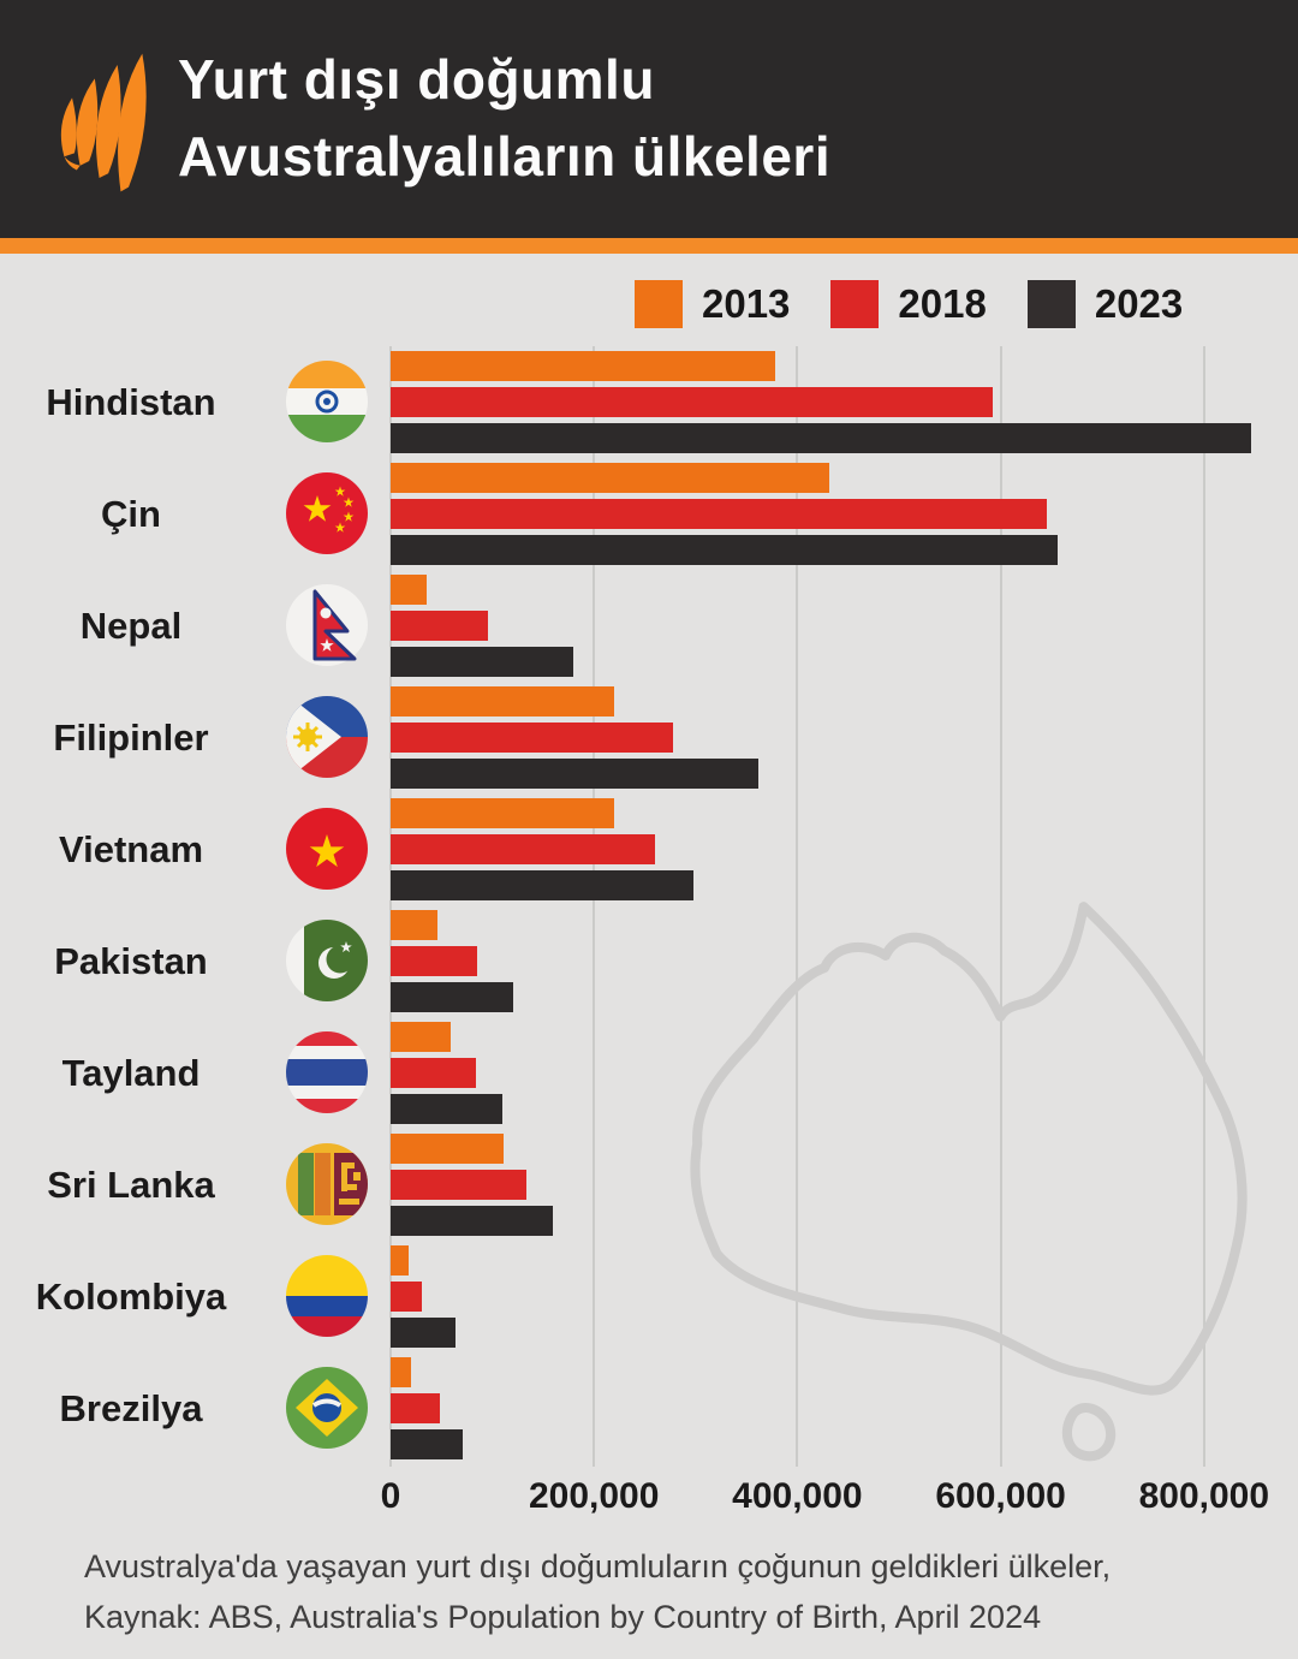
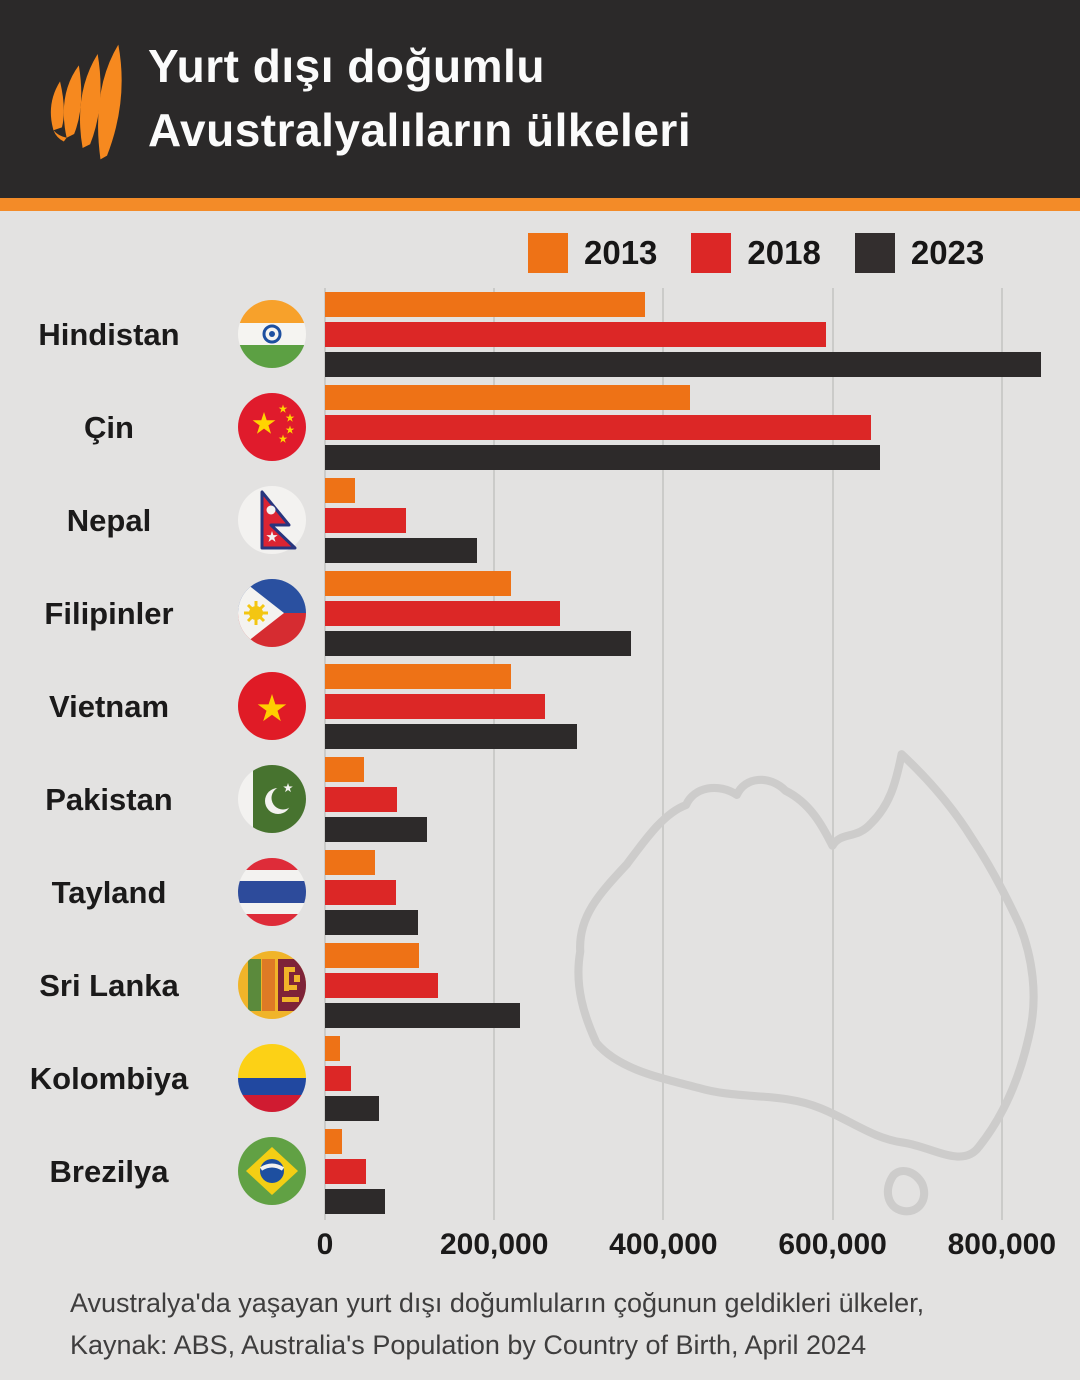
2023/Sri Lanka: 160000 -> 230000
